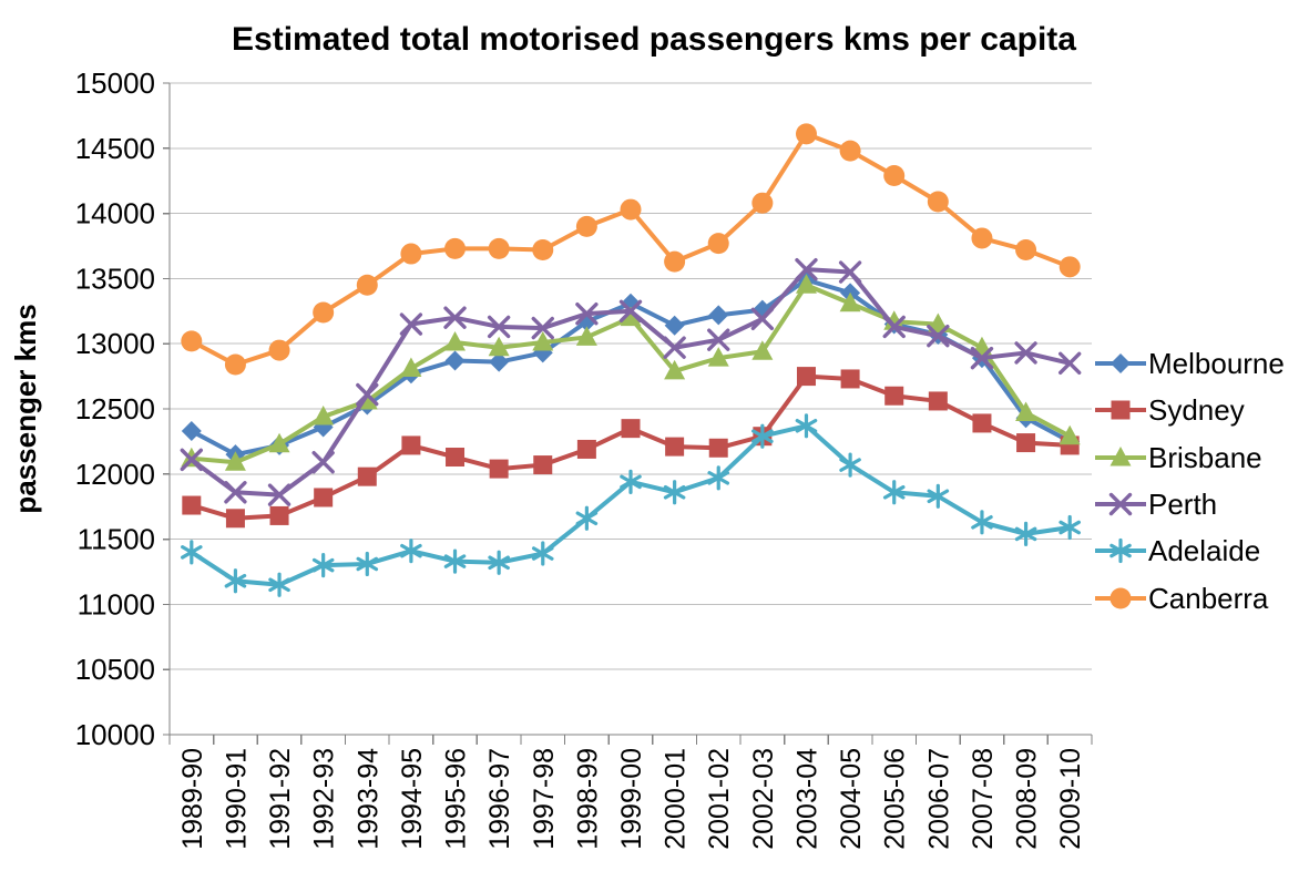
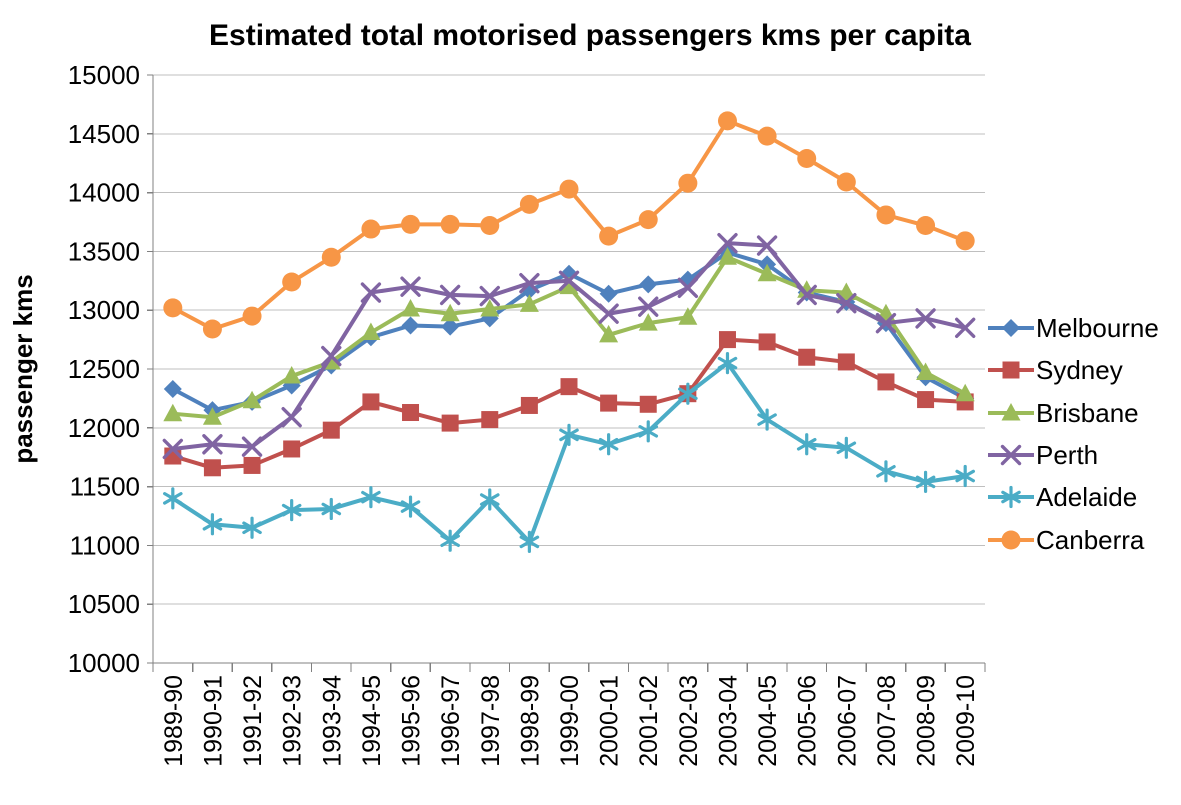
Perth/1989-90: 12110 -> 11820
Adelaide/1996-97: 11320 -> 11040
Adelaide/1998-99: 11660 -> 11030
Adelaide/2003-04: 12370 -> 12550
